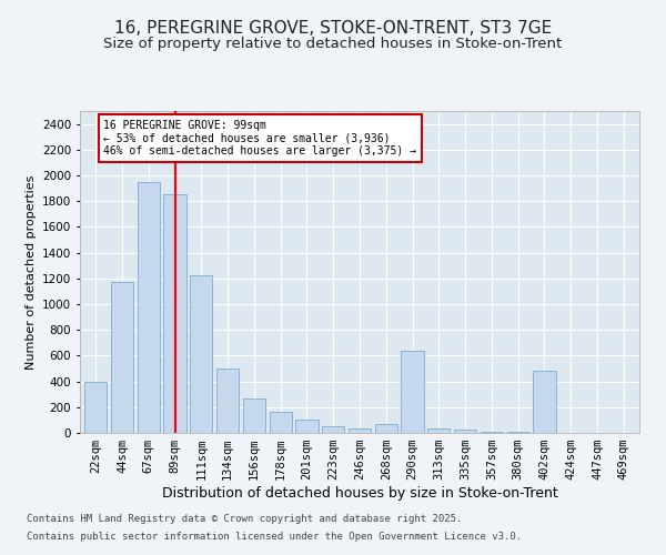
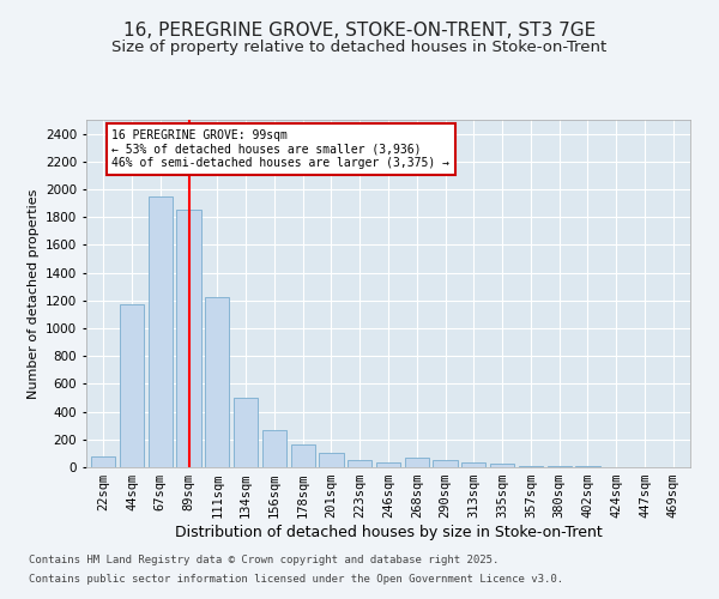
22sqm: 400 -> 80
290sqm: 640 -> 50
402sqm: 480 -> 0
